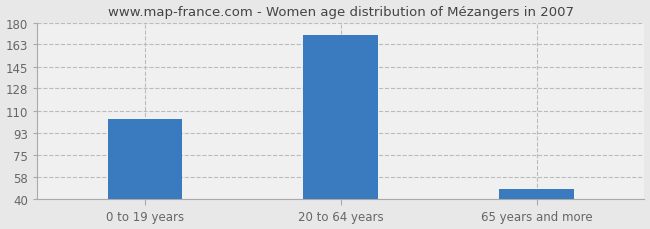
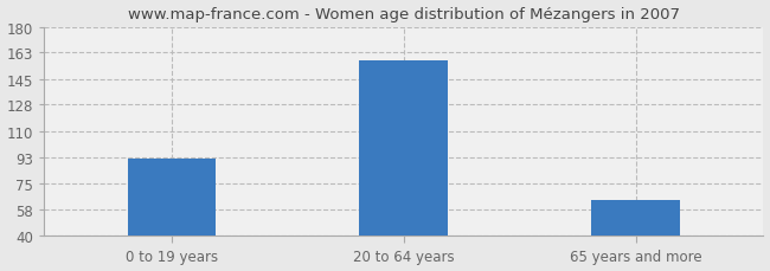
0 to 19 years: 104 -> 92
20 to 64 years: 170 -> 158
65 years and more: 48 -> 64
